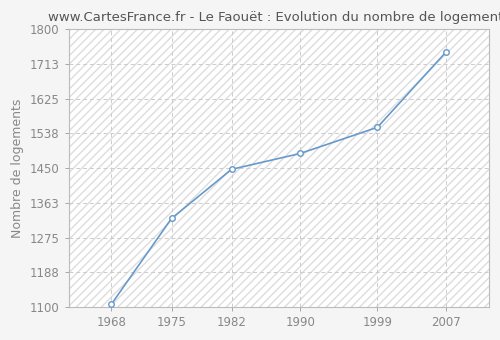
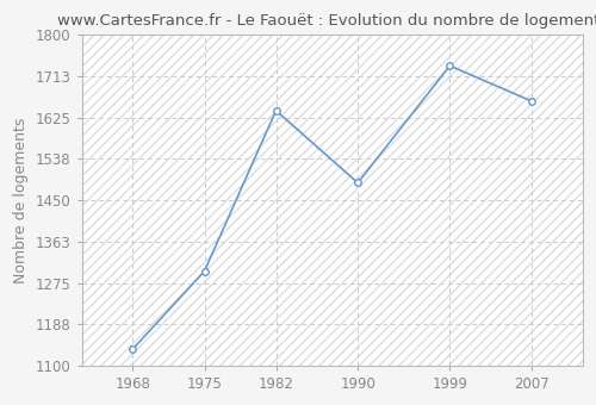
1968: 1107 -> 1135
1975: 1323 -> 1300
1982: 1447 -> 1640
1999: 1553 -> 1735
2007: 1743 -> 1660
